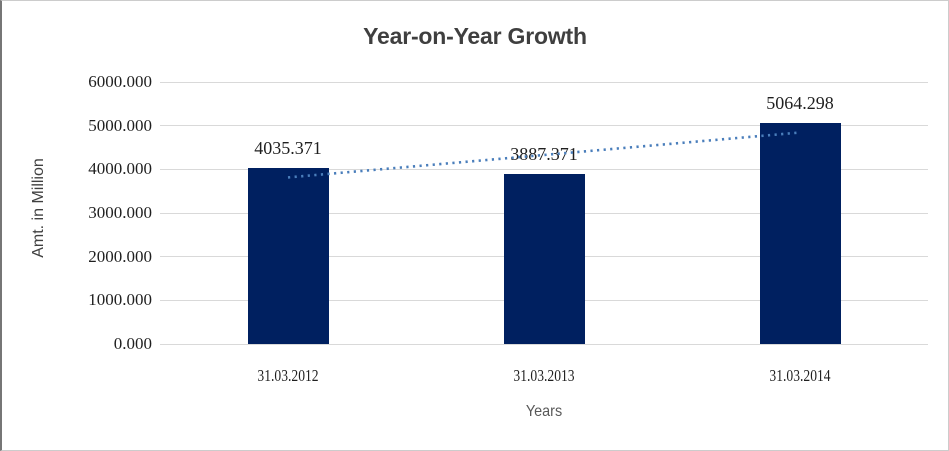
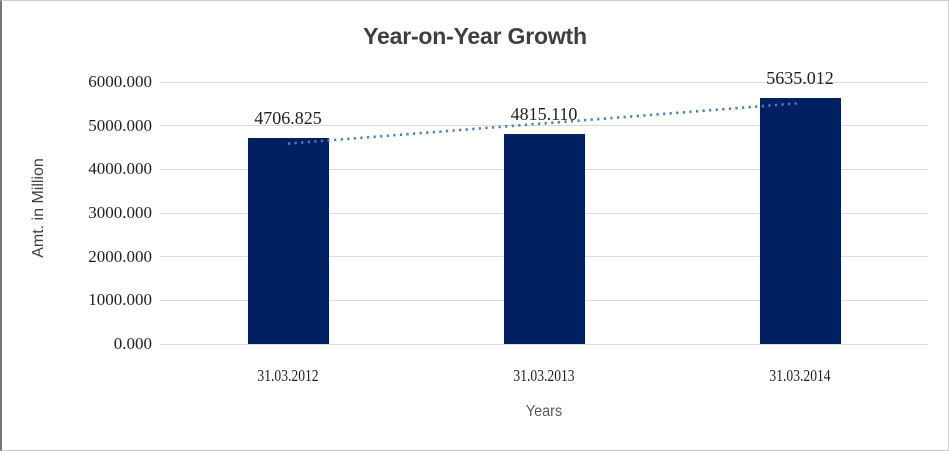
31.03.2012: 4035.371 -> 4706.825
31.03.2013: 3887.371 -> 4815.110
31.03.2014: 5064.298 -> 5635.012
